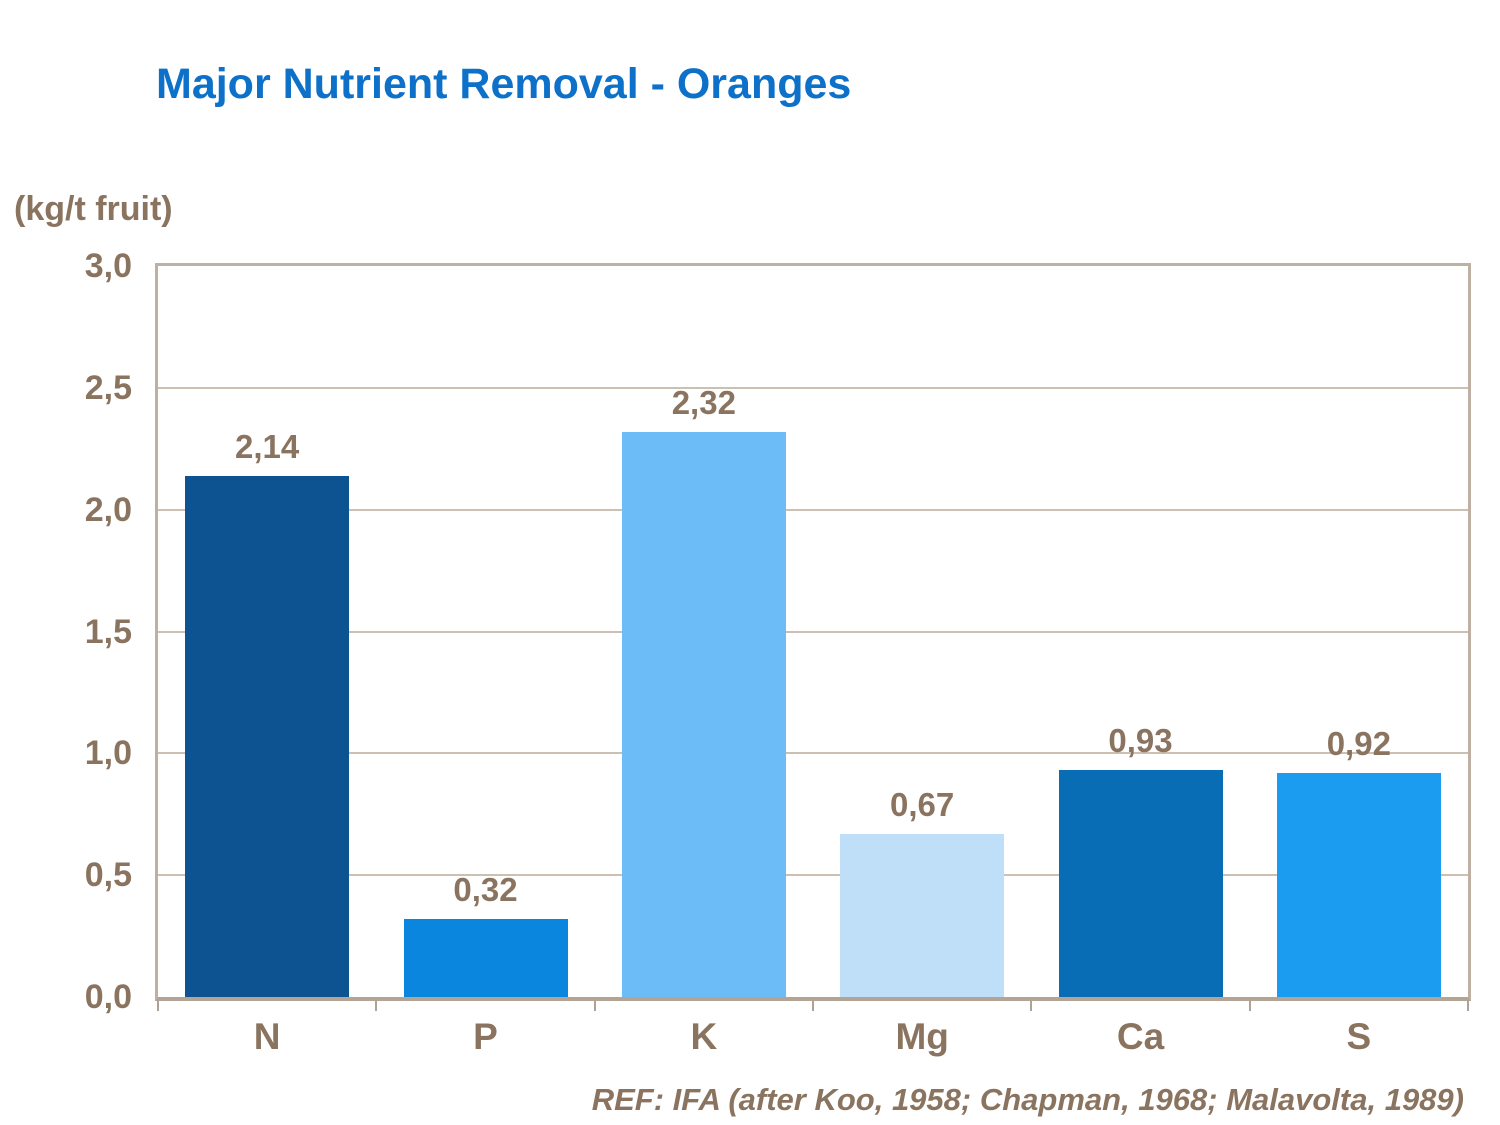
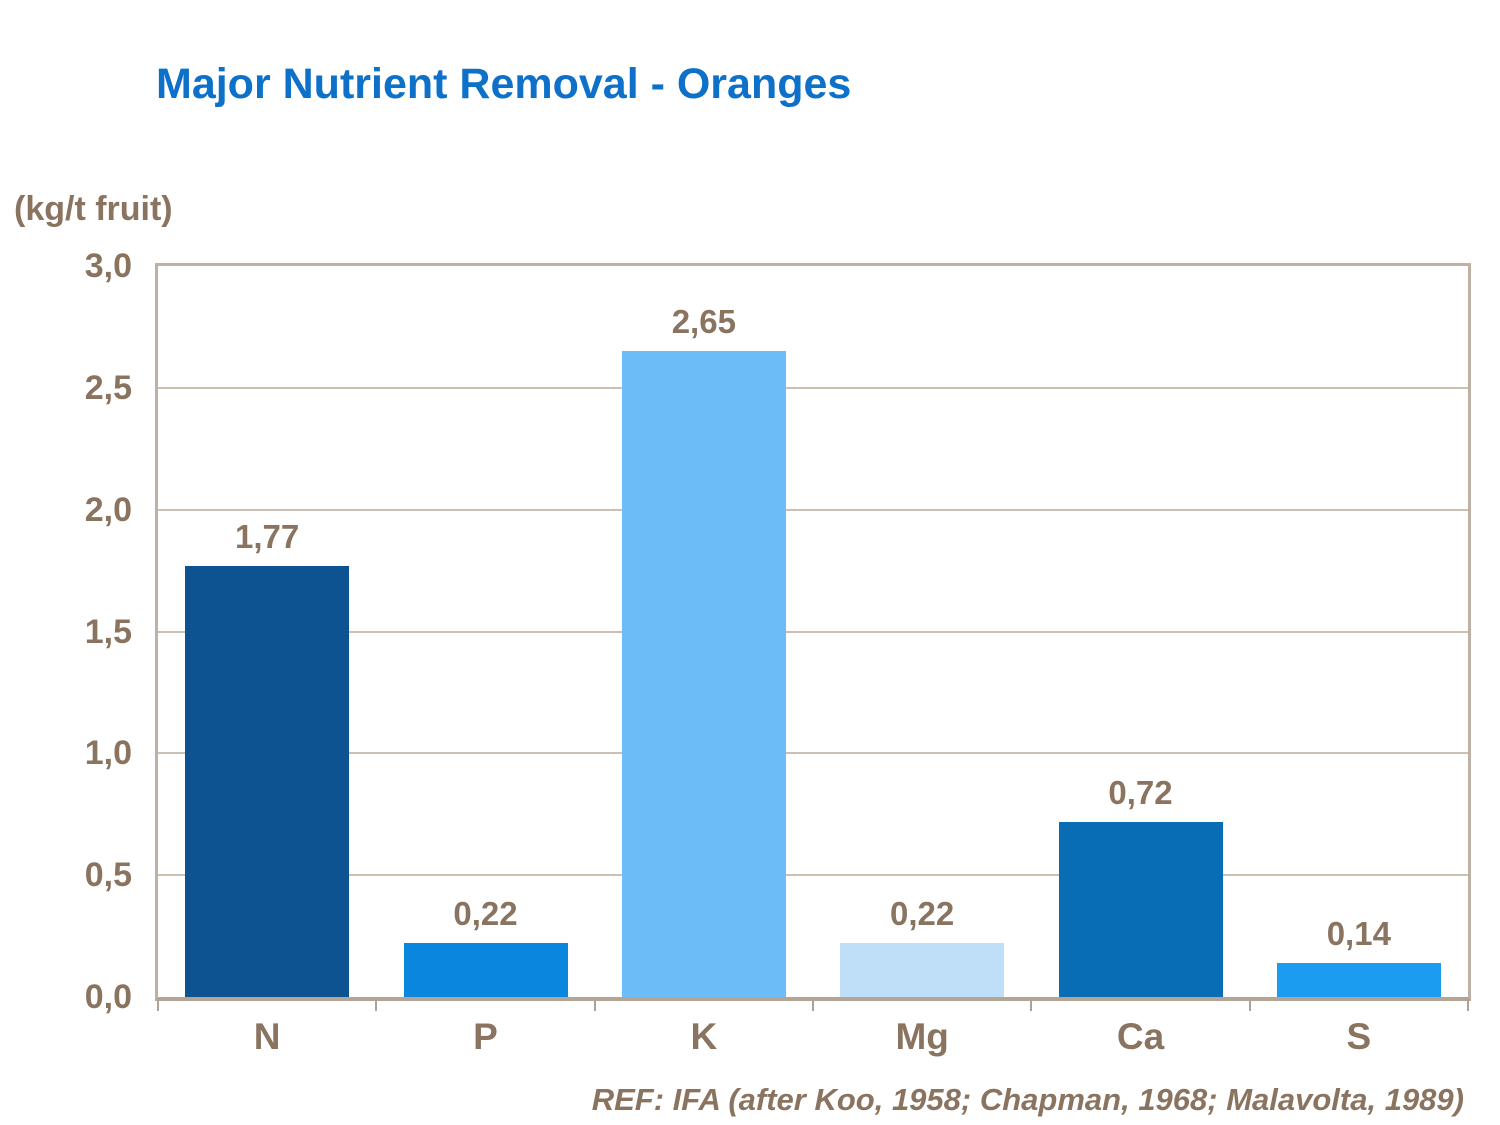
N: 2,14 -> 1,77
P: 0,32 -> 0,22
K: 2,32 -> 2,65
Mg: 0,67 -> 0,22
Ca: 0,93 -> 0,72
S: 0,92 -> 0,14
